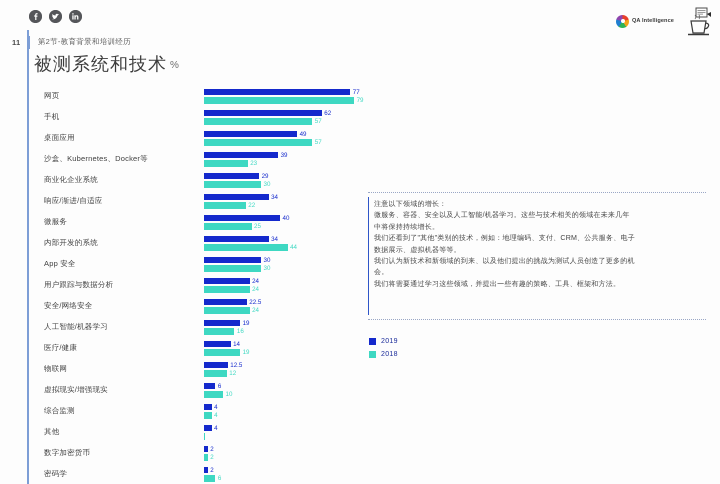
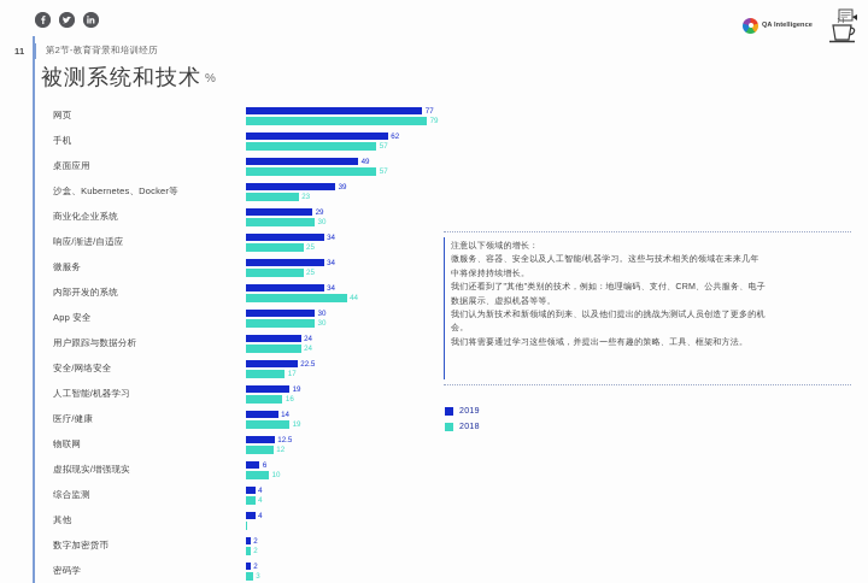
2018/响应/渐进/自适应: 22 -> 25
2019/微服务: 40 -> 34
2018/安全/网络安全: 24 -> 17
2018/密码学: 6 -> 3
